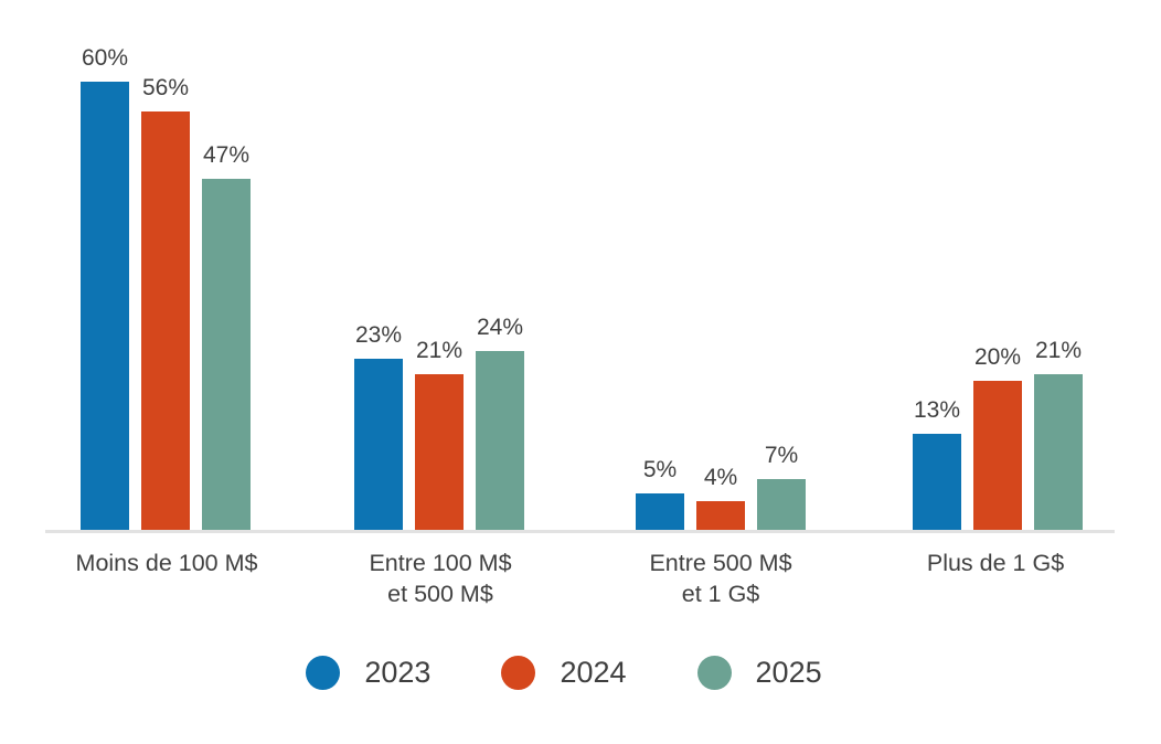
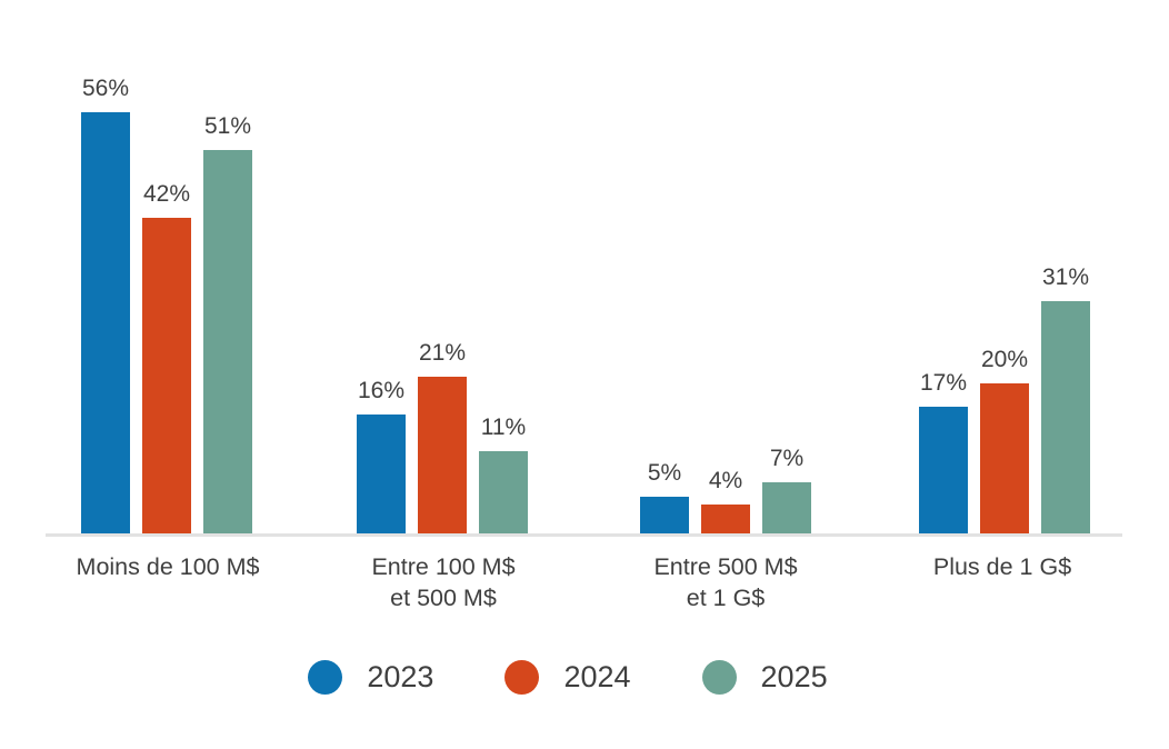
2023/Moins de 100 M$: 60% -> 56%
2024/Moins de 100 M$: 56% -> 42%
2025/Moins de 100 M$: 47% -> 51%
2023/Entre 100 M$ et 500 M$: 23% -> 16%
2025/Entre 100 M$ et 500 M$: 24% -> 11%
2023/Plus de 1 G$: 13% -> 17%
2025/Plus de 1 G$: 21% -> 31%
